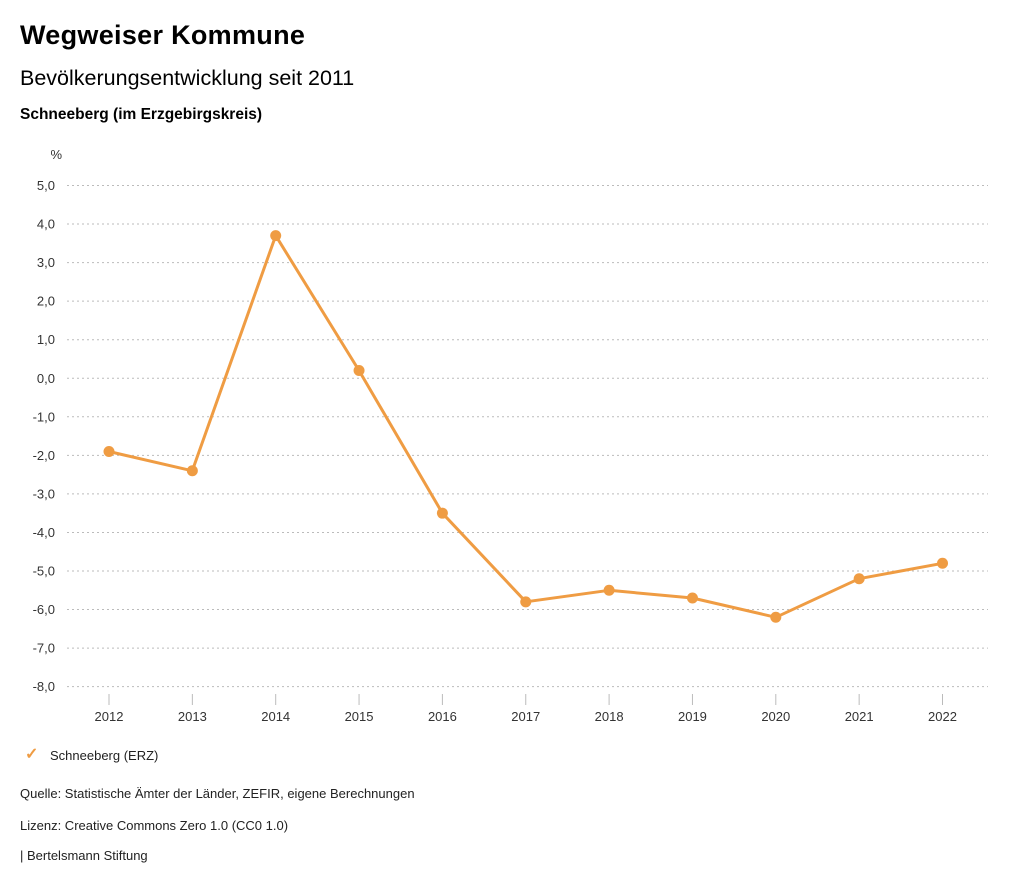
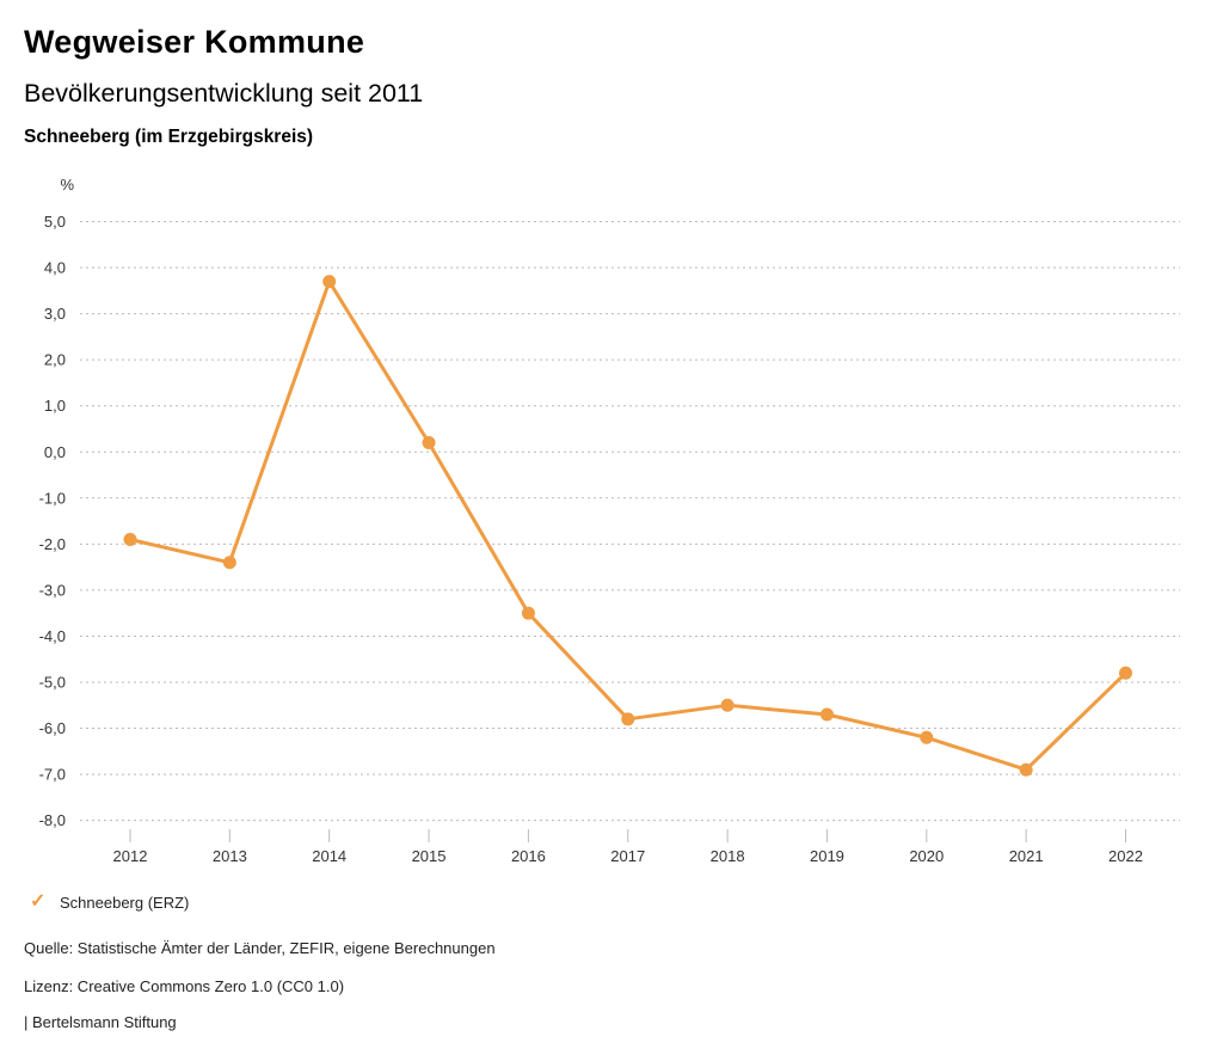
2021: -5,2 -> -6,9
